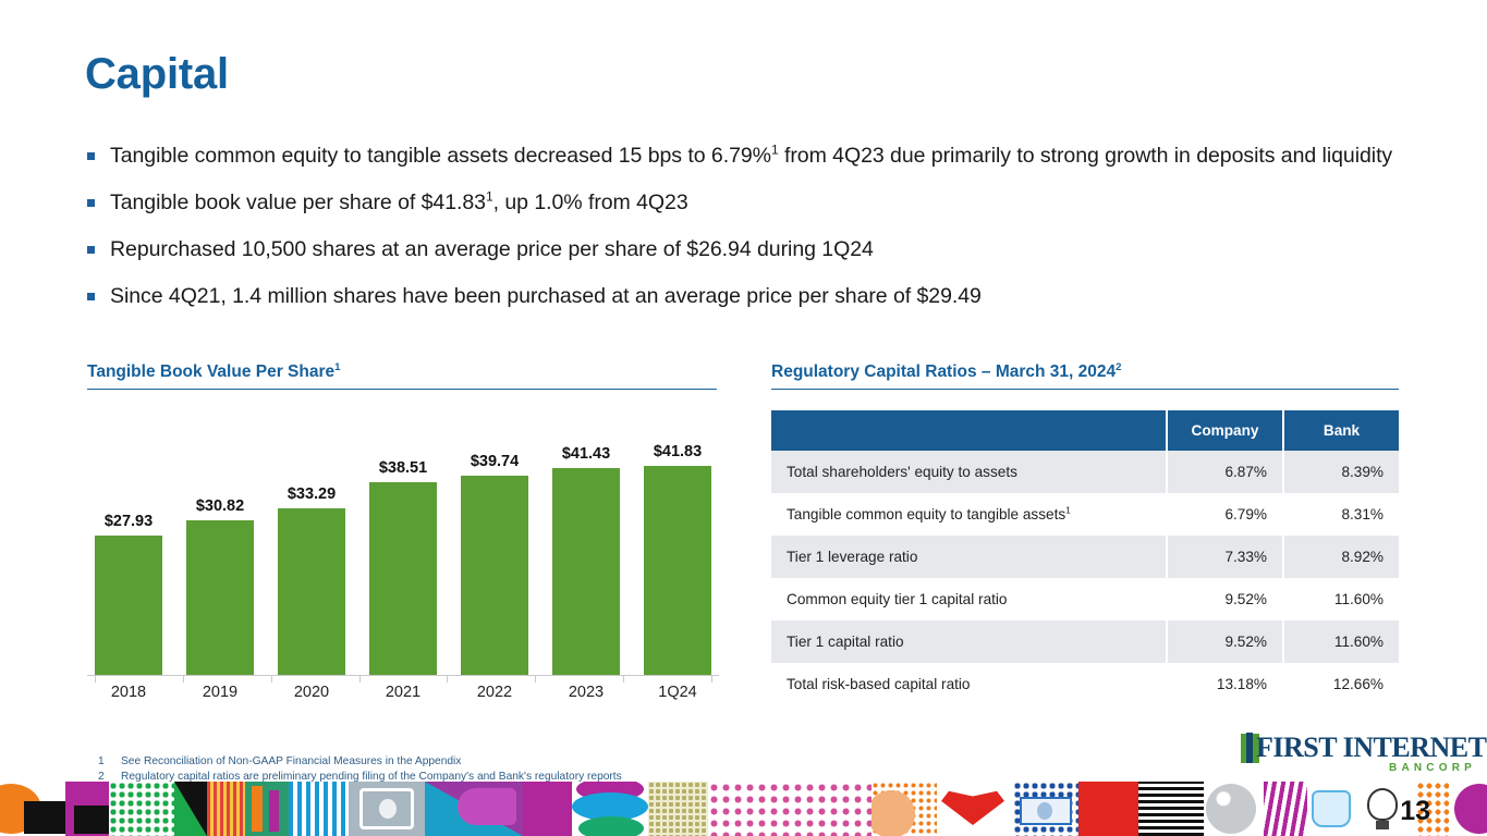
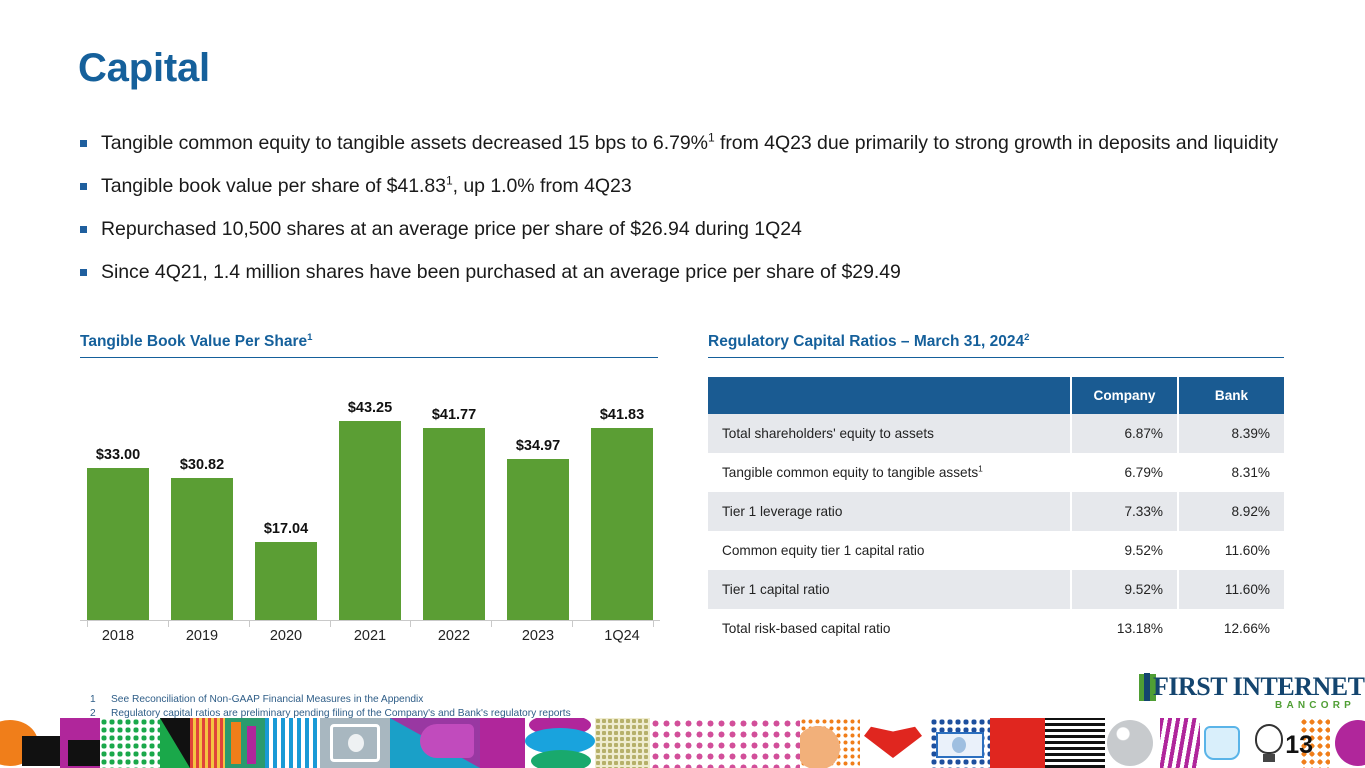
2018: $27.93 -> $33.00
2020: $33.29 -> $17.04
2021: $38.51 -> $43.25
2022: $39.74 -> $41.77
2023: $41.43 -> $34.97
